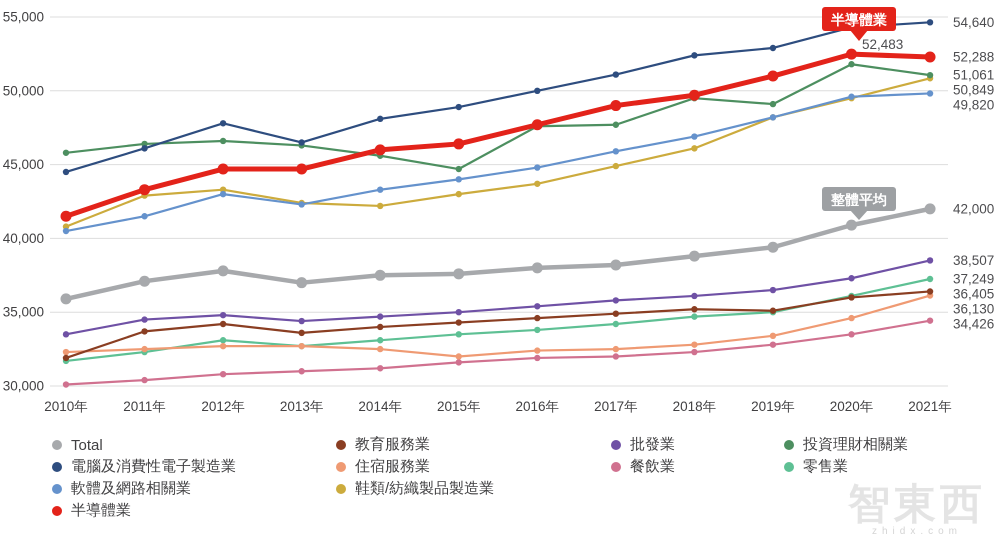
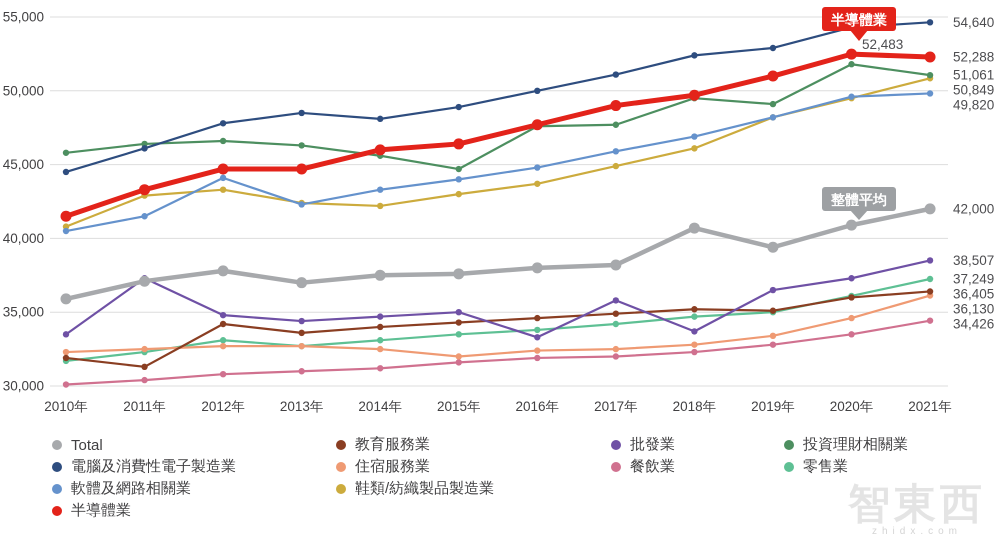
教育服務業/2011年: 33700 -> 31300
批發業/2011年: 34500 -> 37300
軟體及網路相關業/2012年: 43000 -> 44100
電腦及消費性電子製造業/2013年: 46500 -> 48500
批發業/2016年: 35400 -> 33300
批發業/2018年: 36100 -> 33700
Total/2018年: 38800 -> 40700
